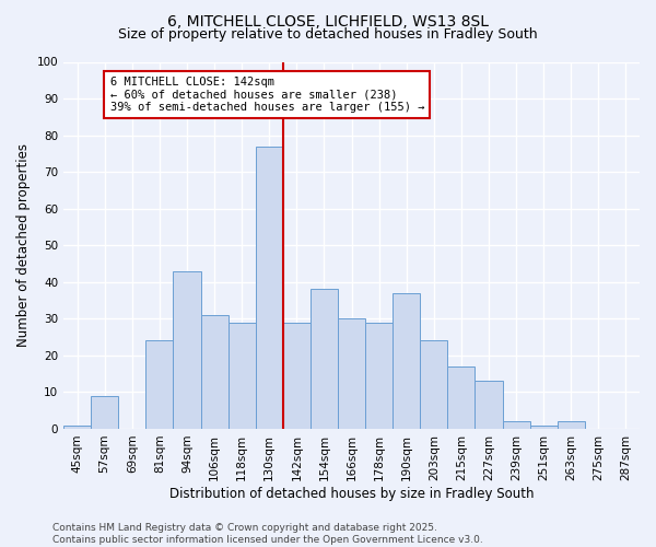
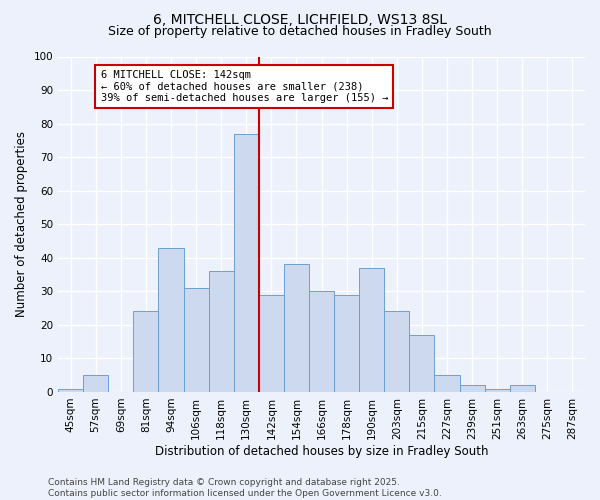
57sqm: 9 -> 5
118sqm: 29 -> 36
227sqm: 13 -> 5
